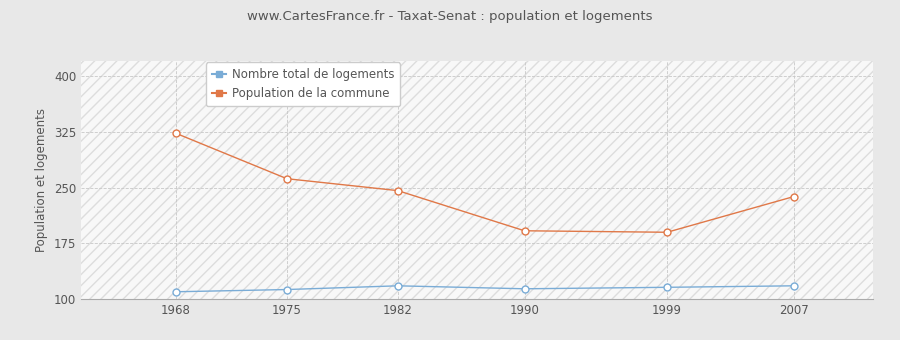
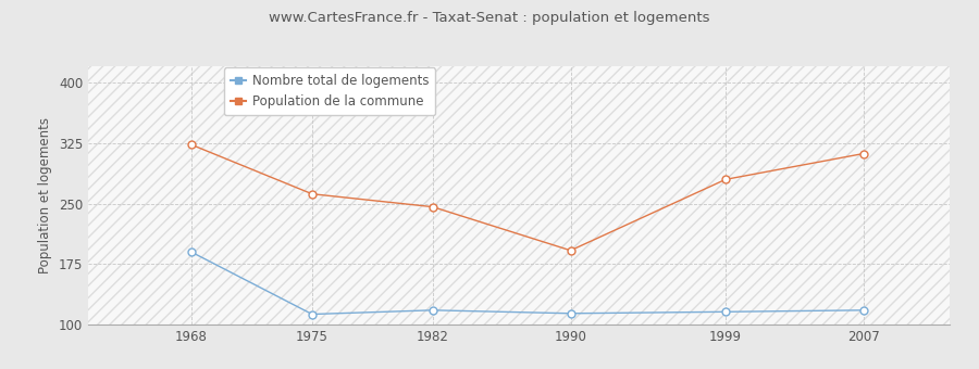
Nombre total de logements/1968: 110 -> 190
Population de la commune/1999: 190 -> 280
Population de la commune/2007: 238 -> 312
